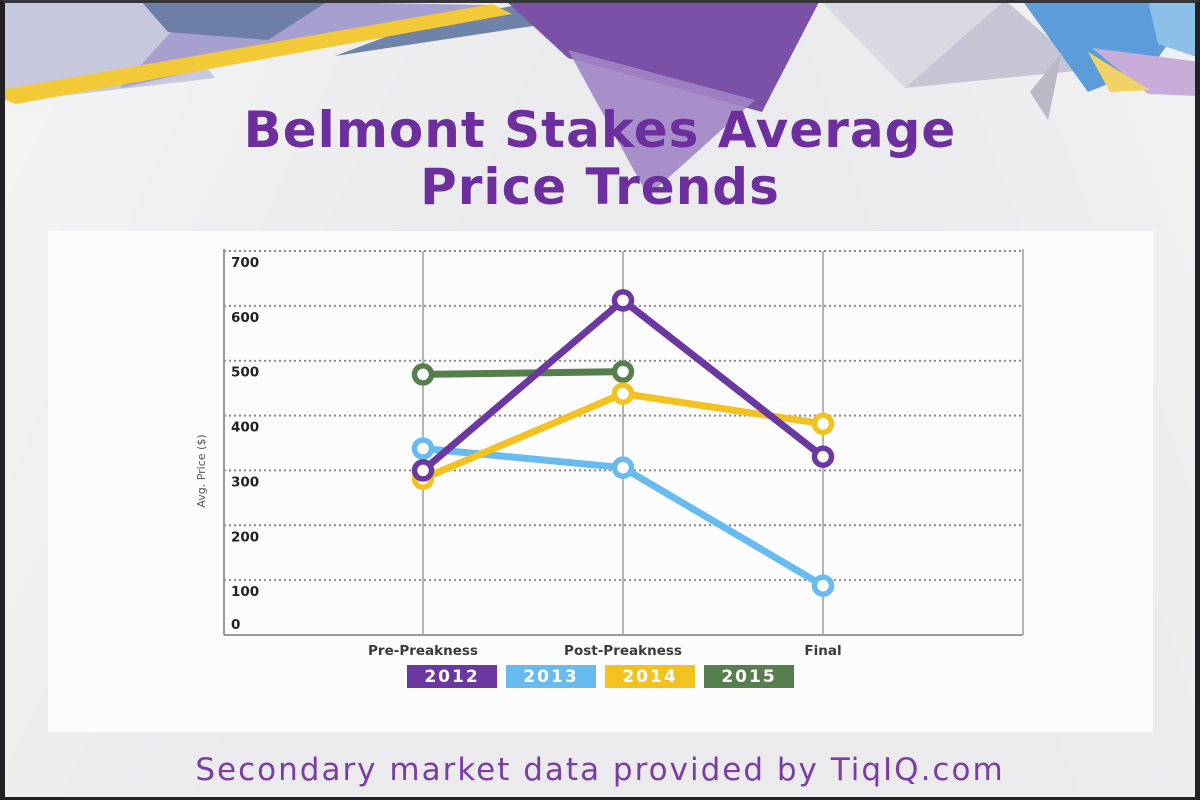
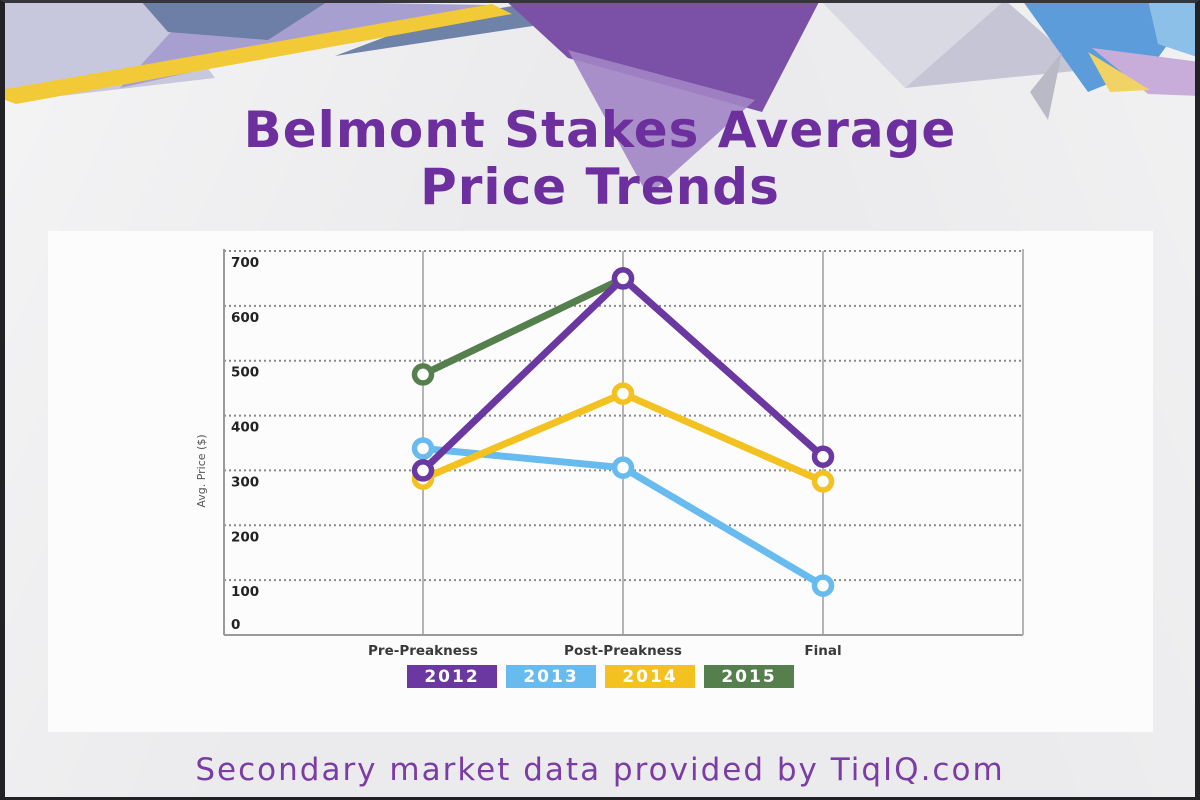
2012/Post-Preakness: 610 -> 650
2015/Post-Preakness: 480 -> 650
2014/Final: 380 -> 280
